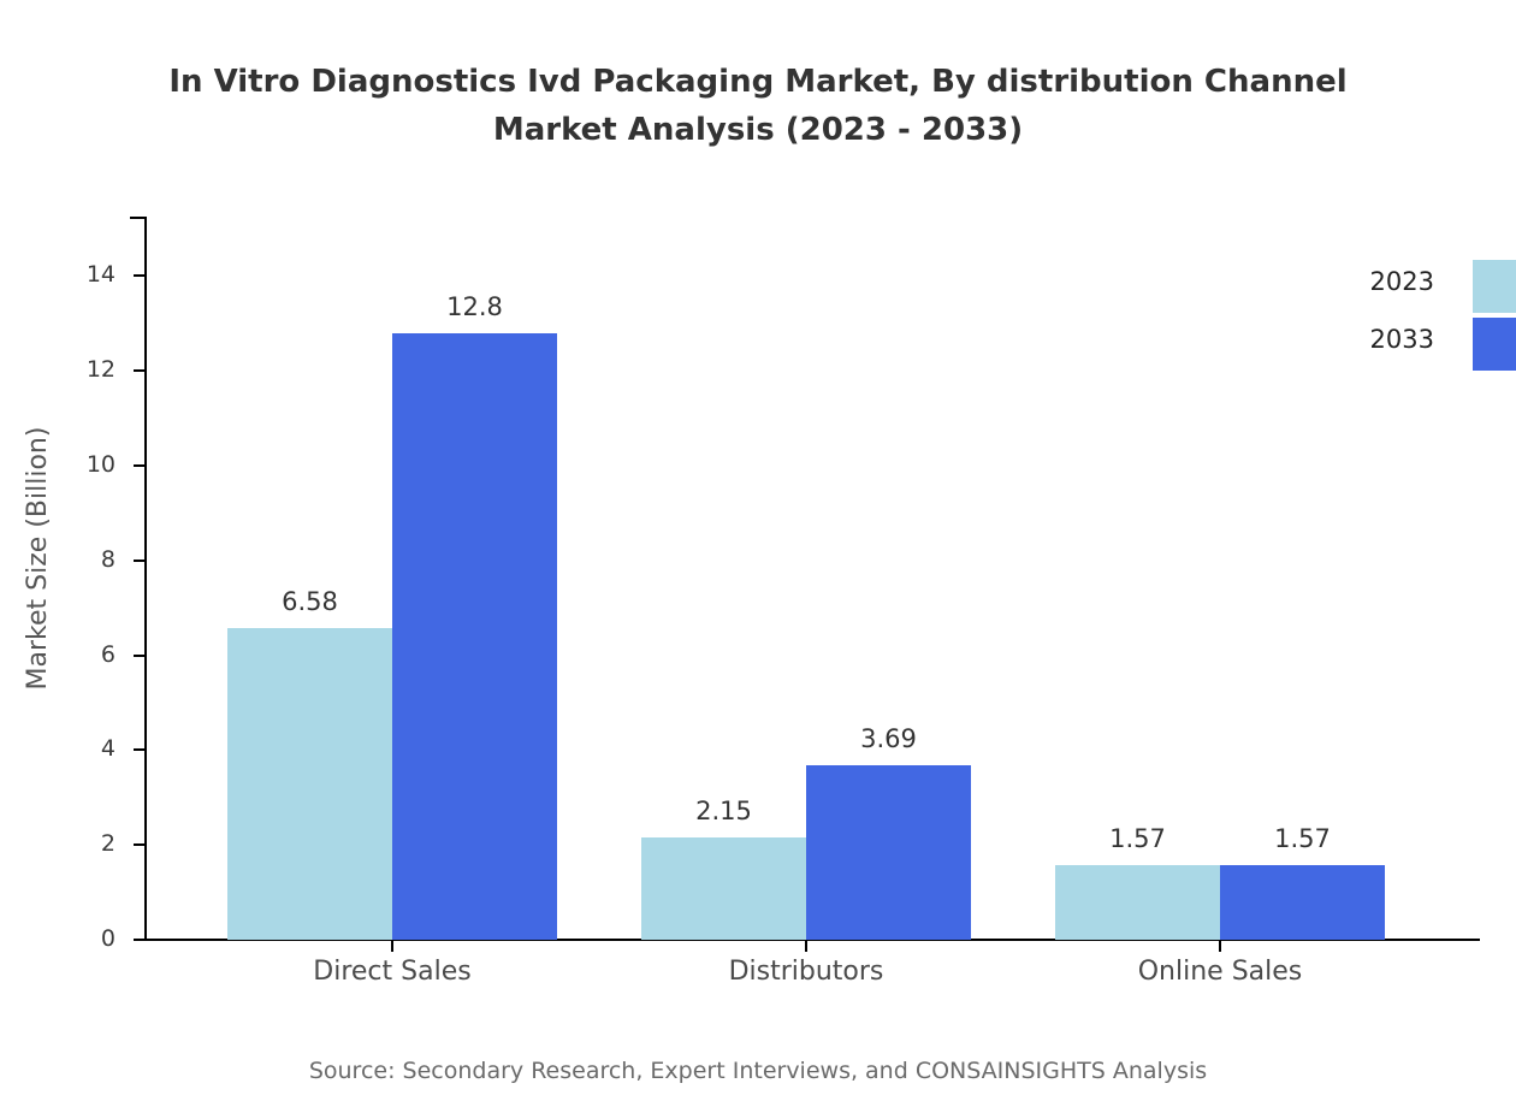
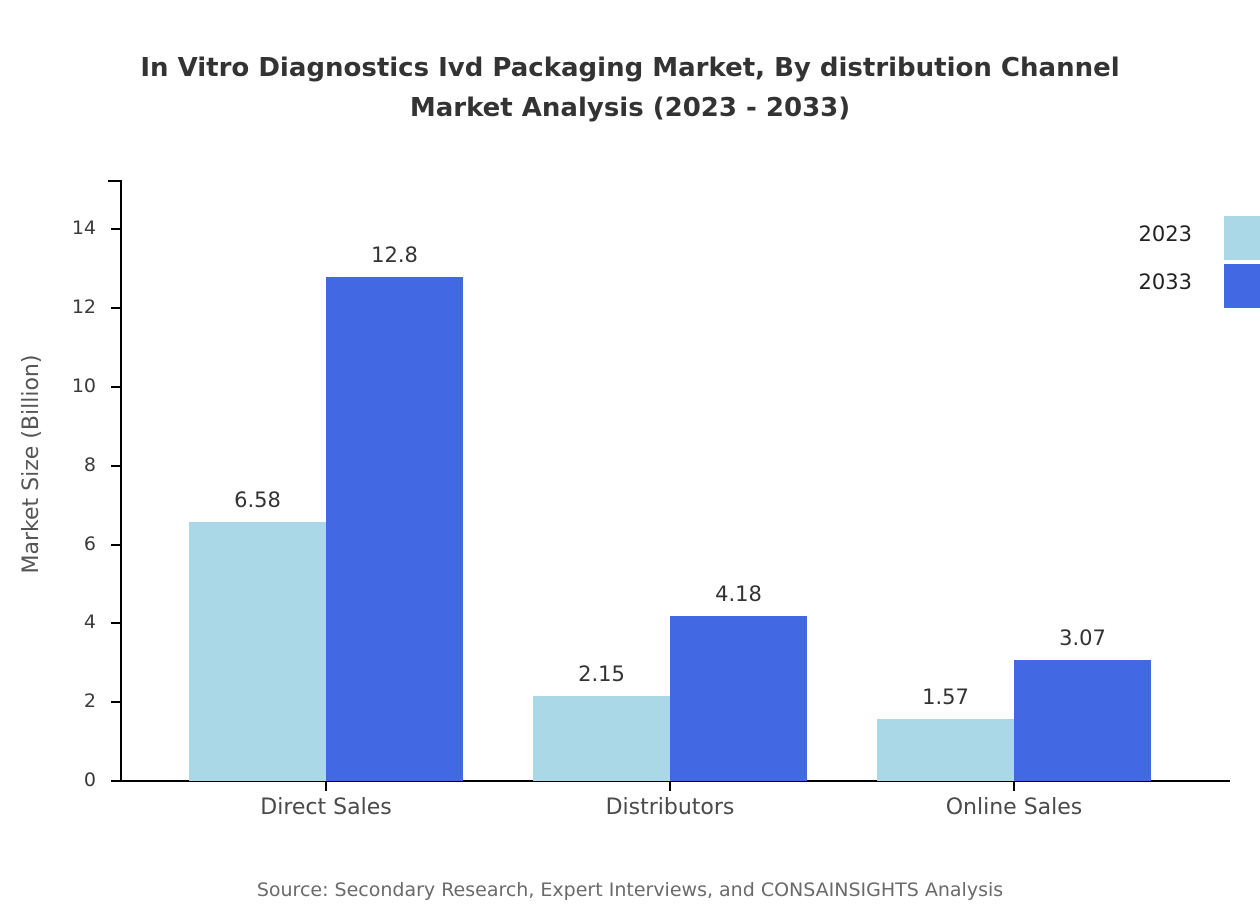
2033/Distributors: 3.69 -> 4.18
2033/Online Sales: 1.57 -> 3.07
